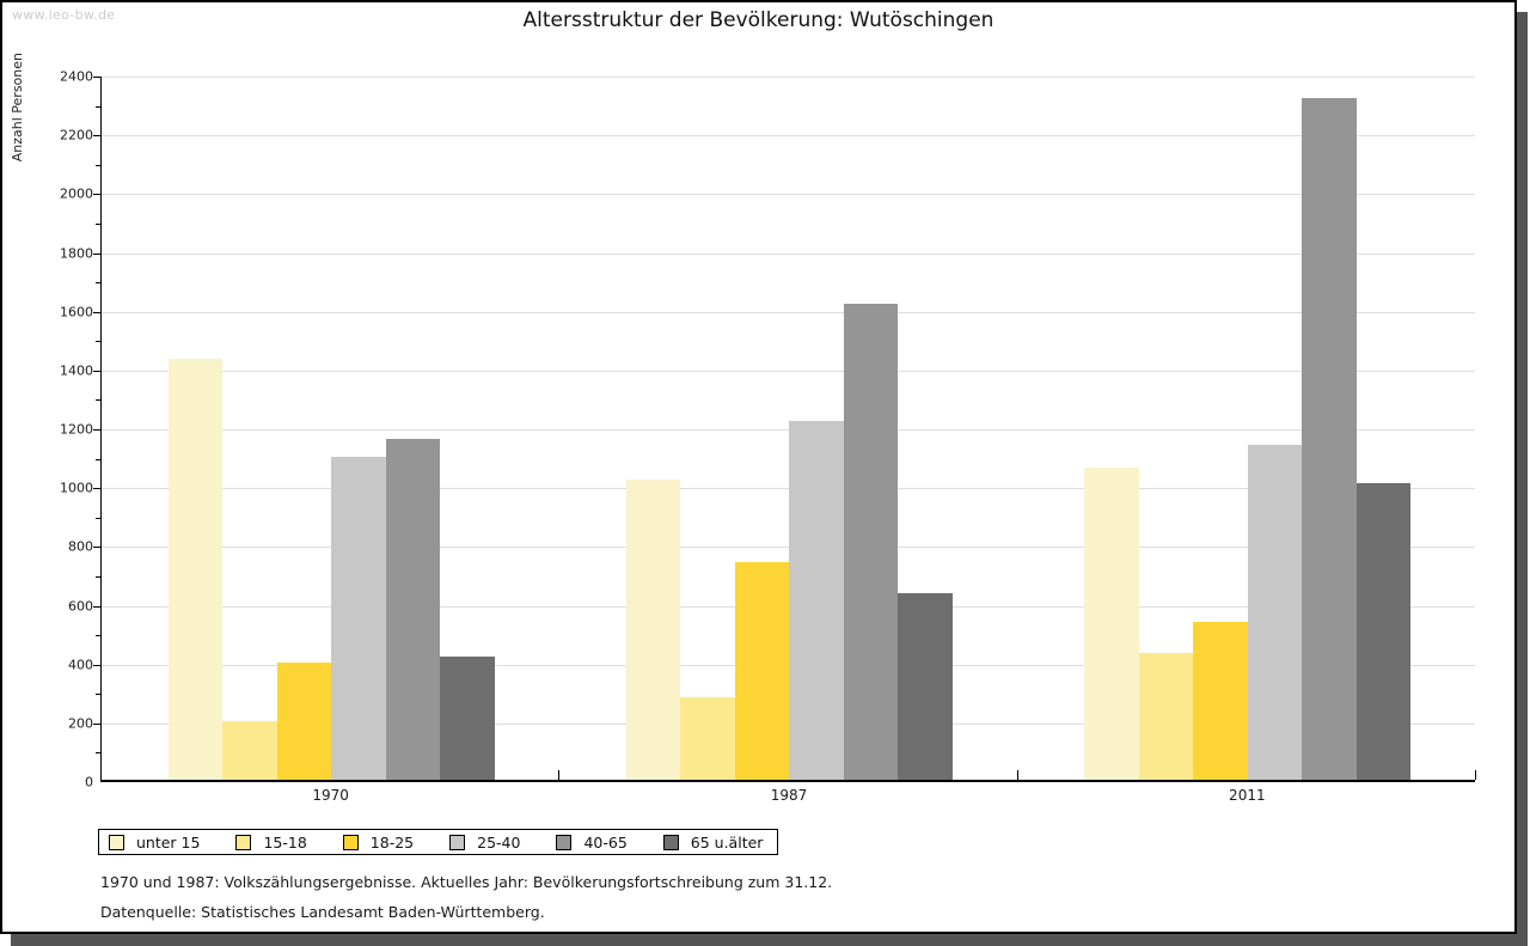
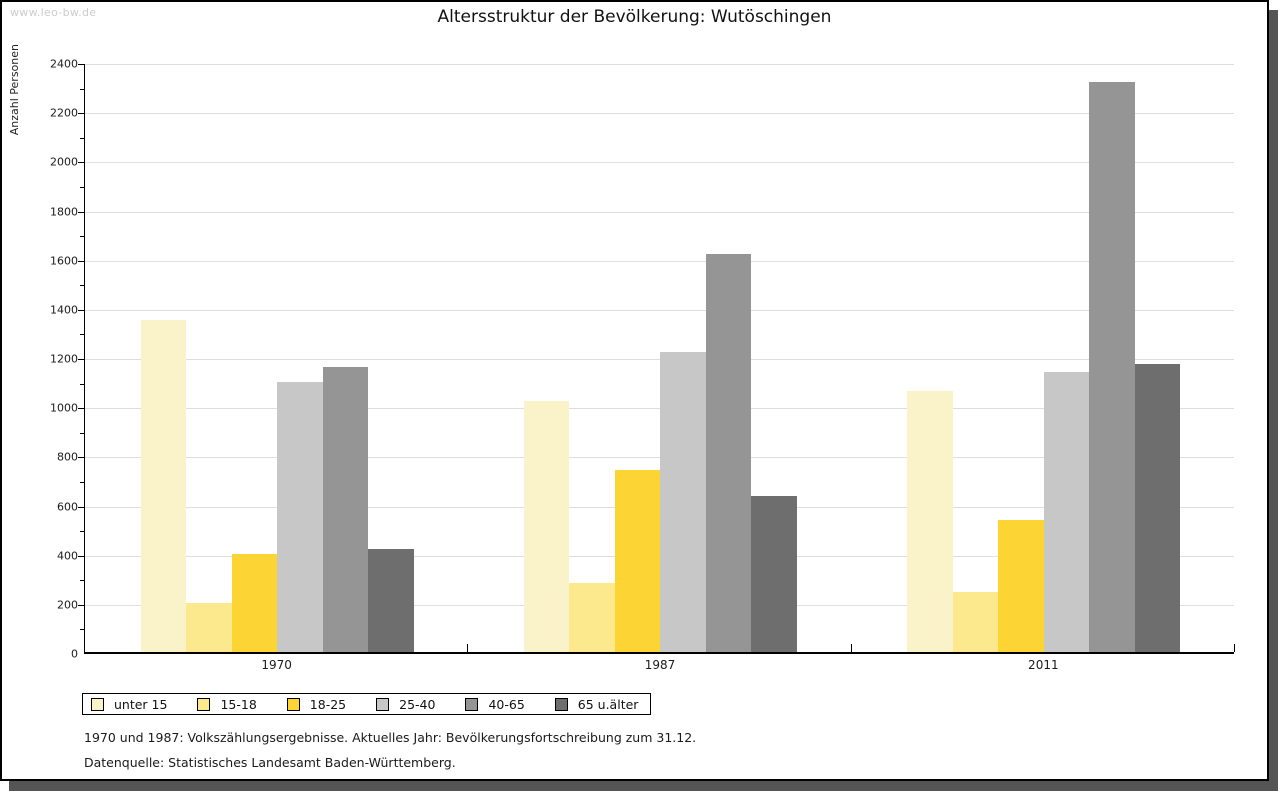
unter 15/1970: 1430 -> 1350
15-18/2011: 430 -> 240
65 u.älter/2011: 1010 -> 1170
